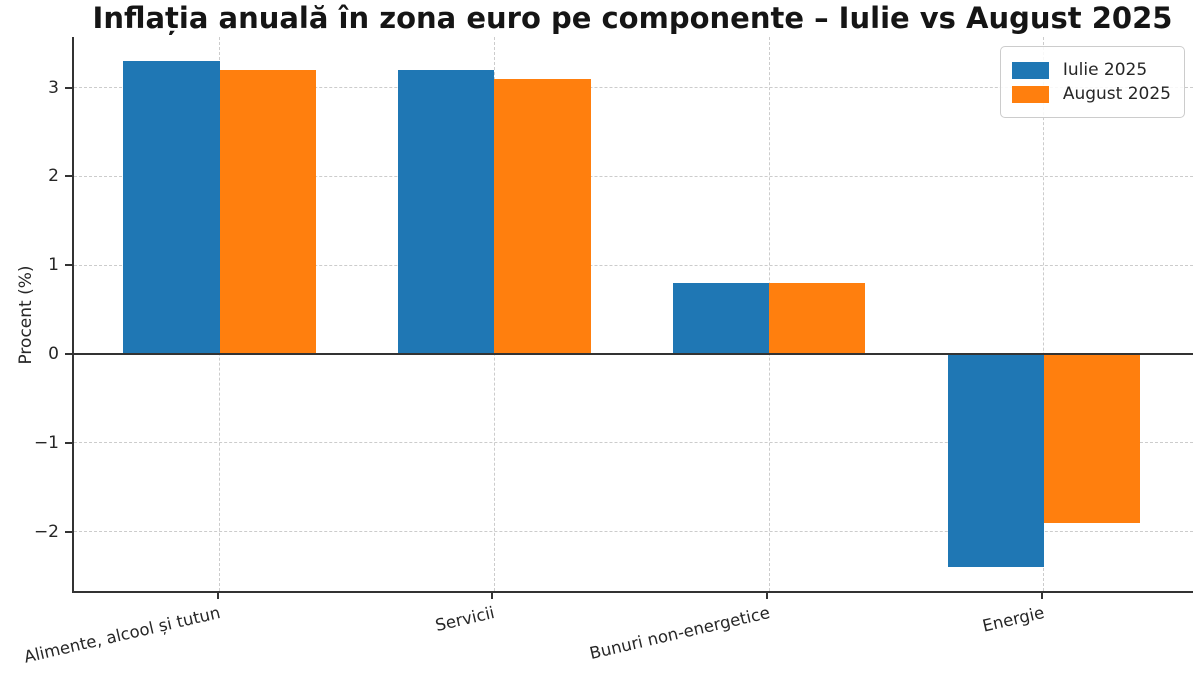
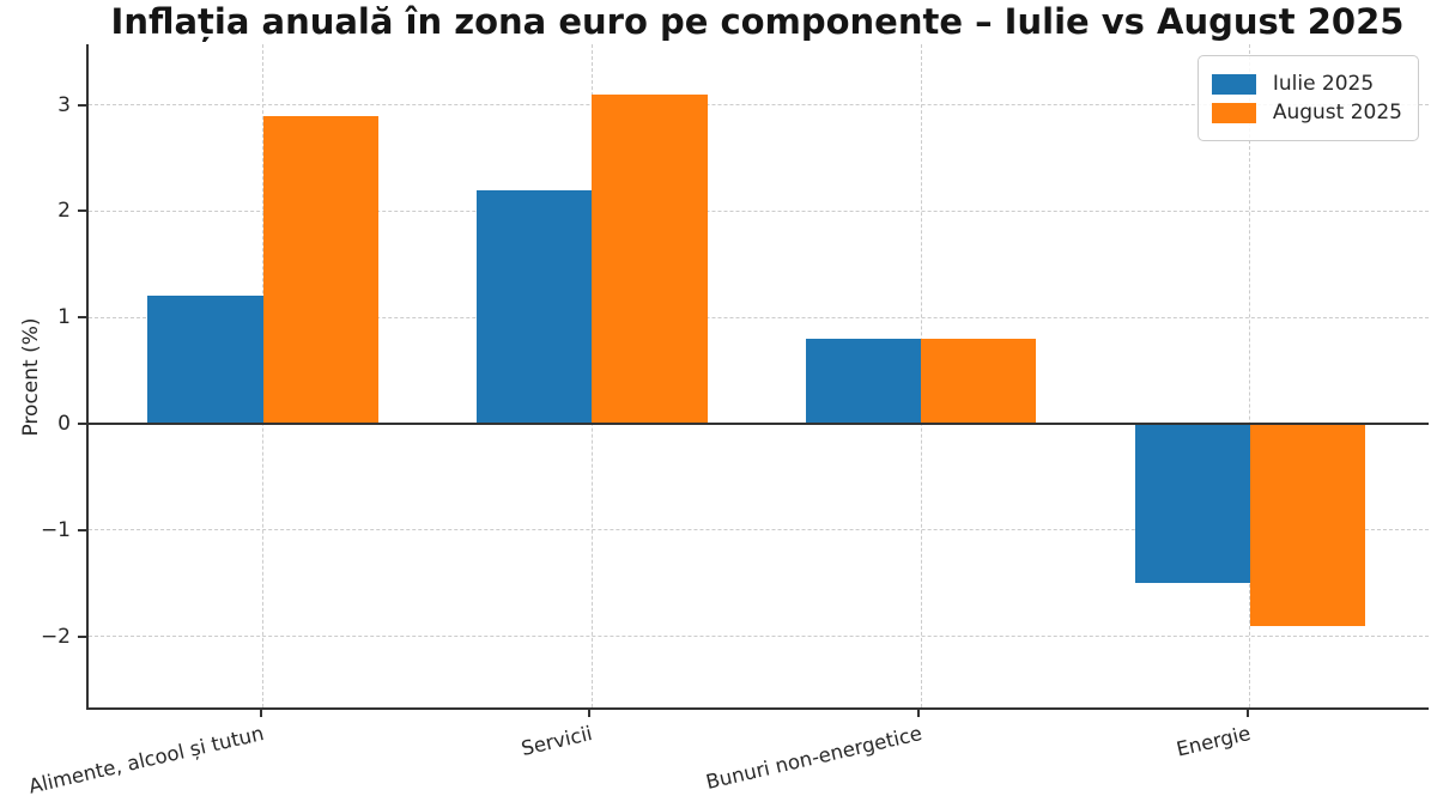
Iulie 2025/Alimente, alcool și tutun: 3.3 -> 1.2
August 2025/Alimente, alcool și tutun: 3.2 -> 2.9
Iulie 2025/Servicii: 3.2 -> 2.2
Iulie 2025/Energie: -2.4 -> -1.5
